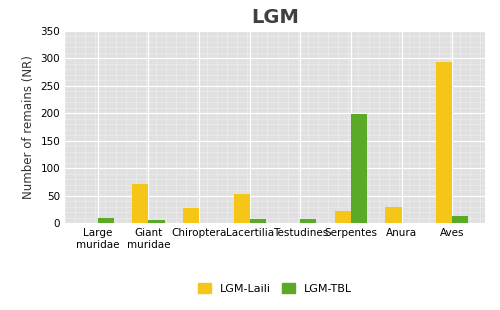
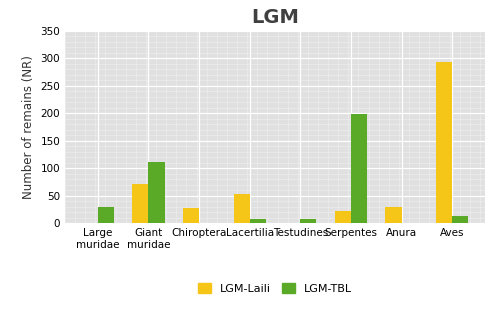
LGM-TBL/Large muridae: 9 -> 30
LGM-TBL/Giant muridae: 5 -> 112
